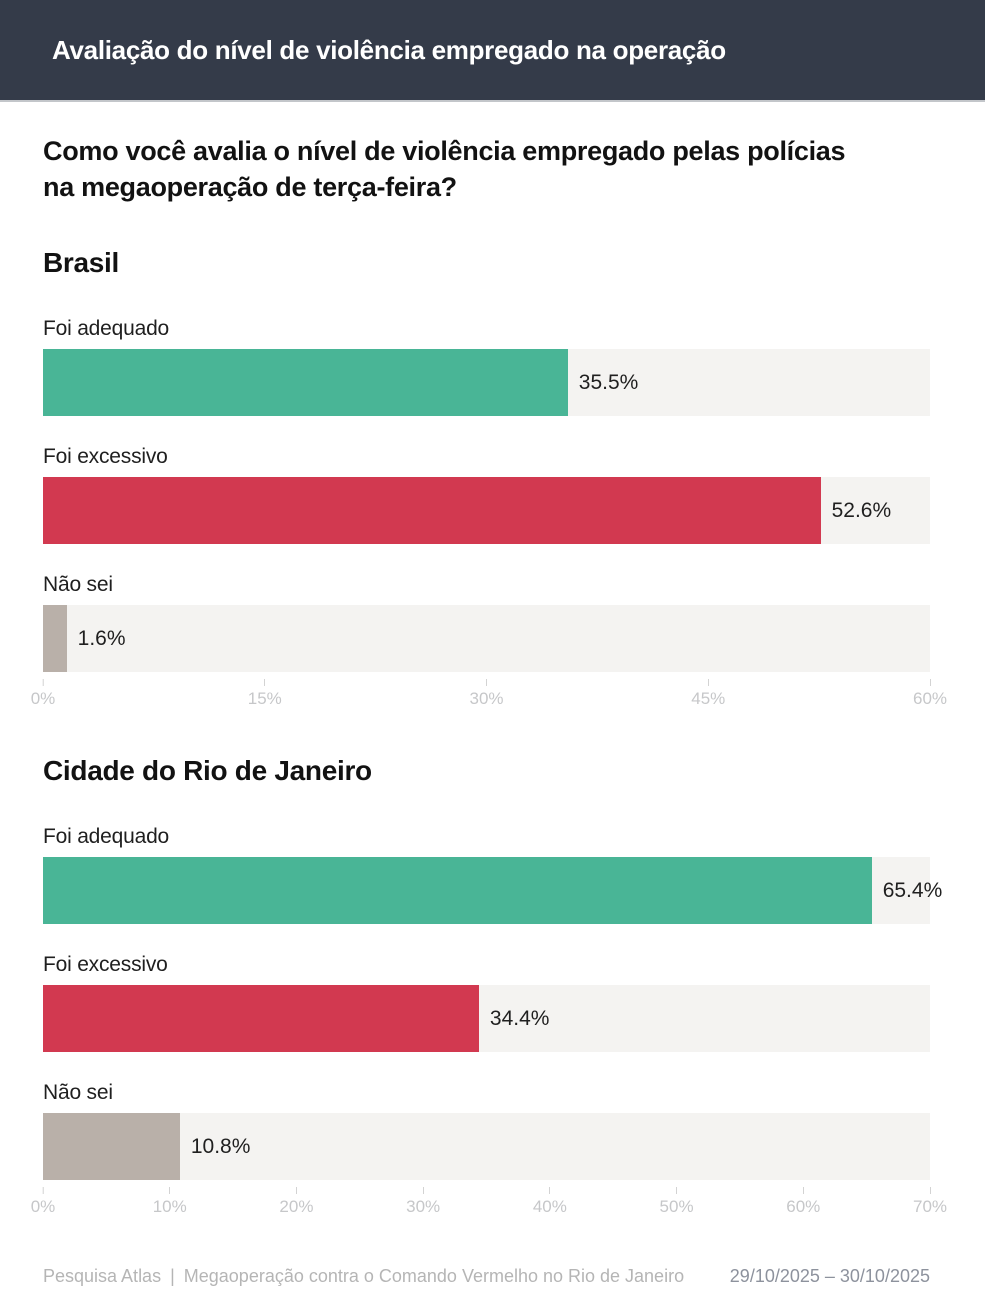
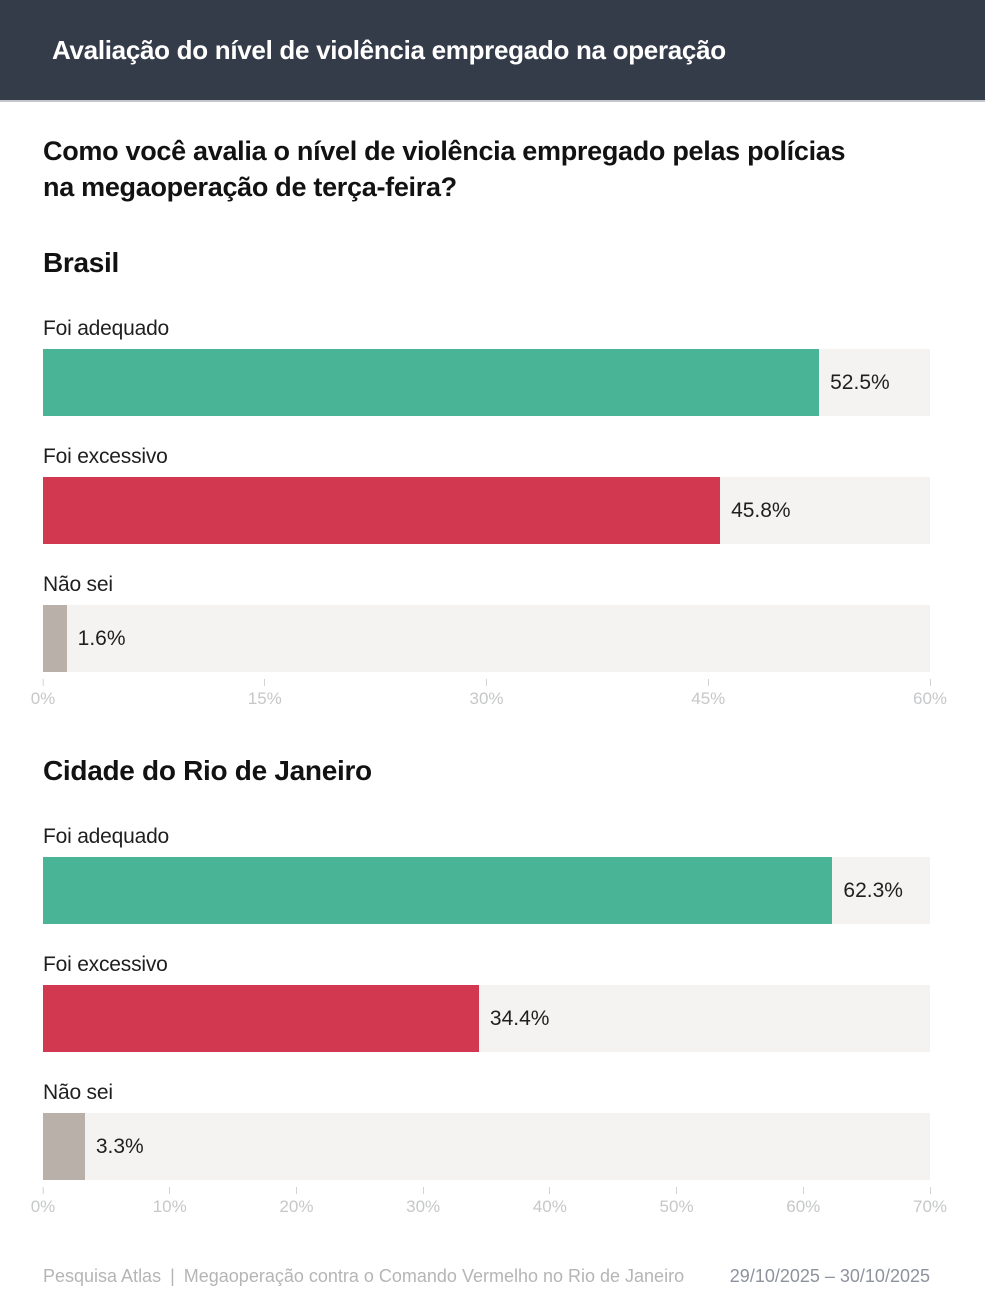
Brasil/Foi adequado: 35.5% -> 52.5%
Brasil/Foi excessivo: 52.6% -> 45.8%
Cidade do Rio de Janeiro/Foi adequado: 65.4% -> 62.3%
Cidade do Rio de Janeiro/Não sei: 10.8% -> 3.3%
